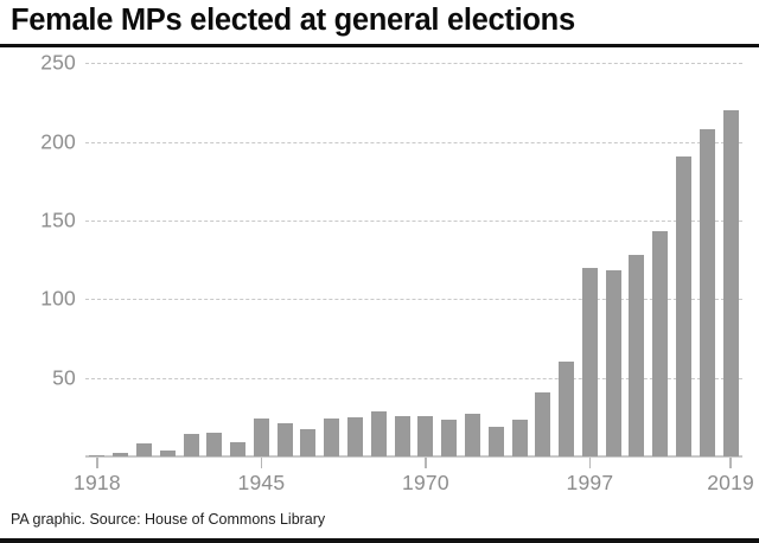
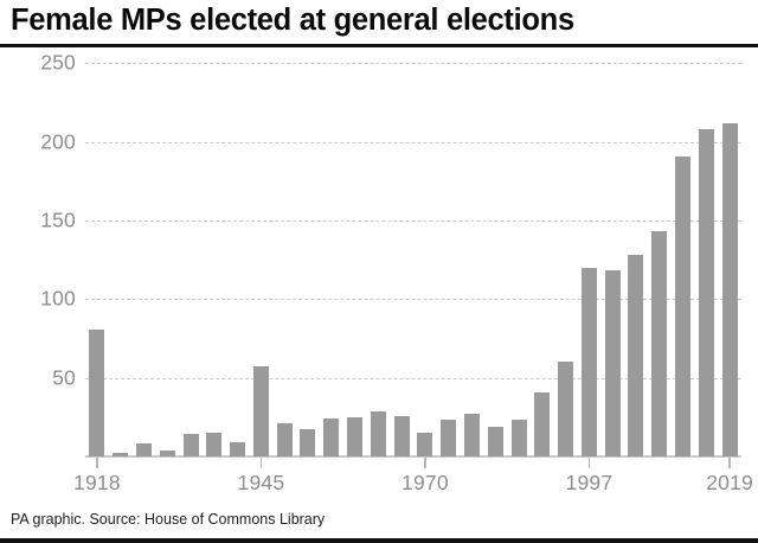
1918: 1 -> 81
1945: 24 -> 57
1970: 26 -> 15
2019: 220 -> 212
